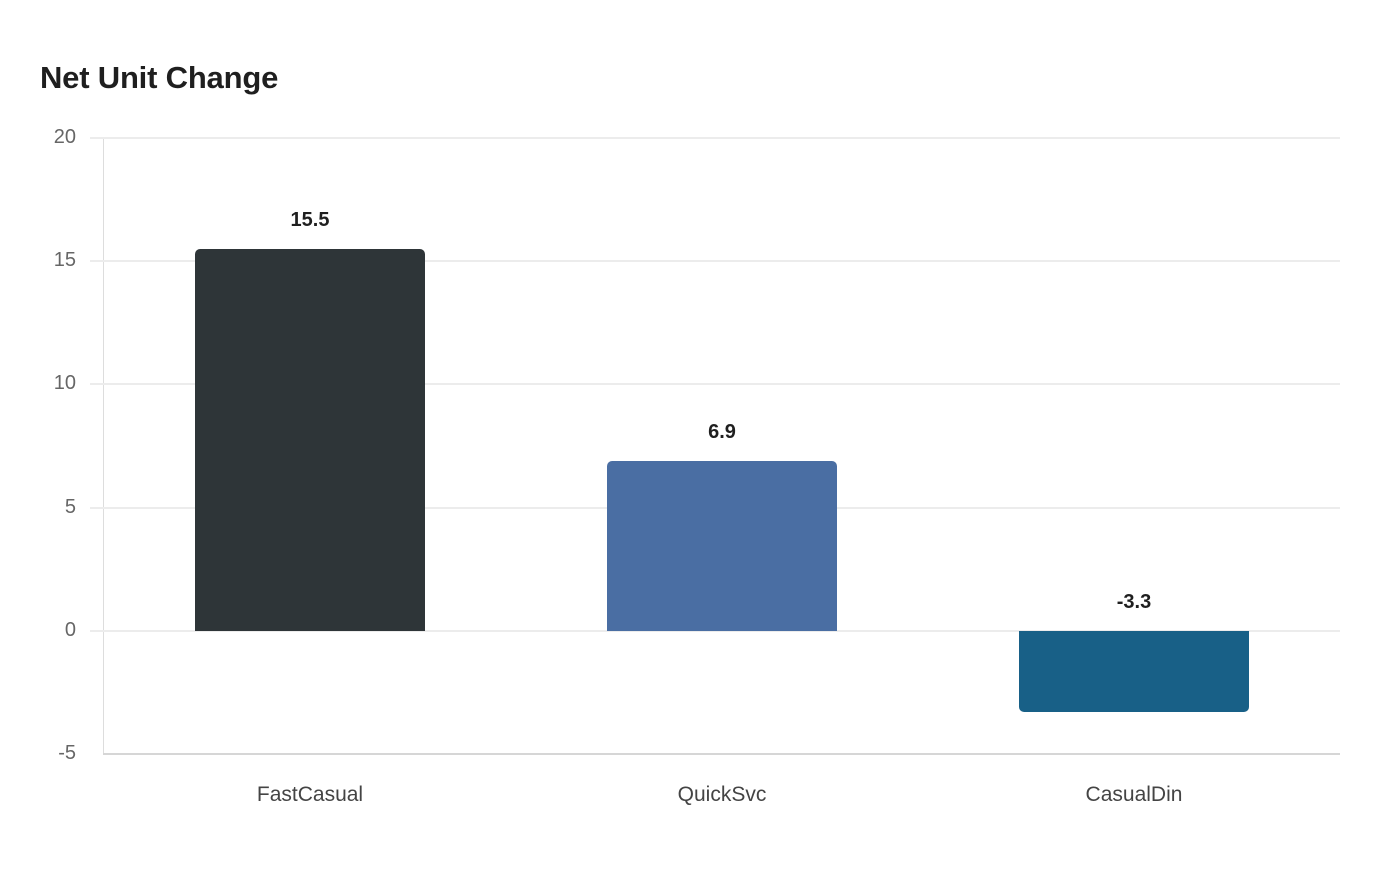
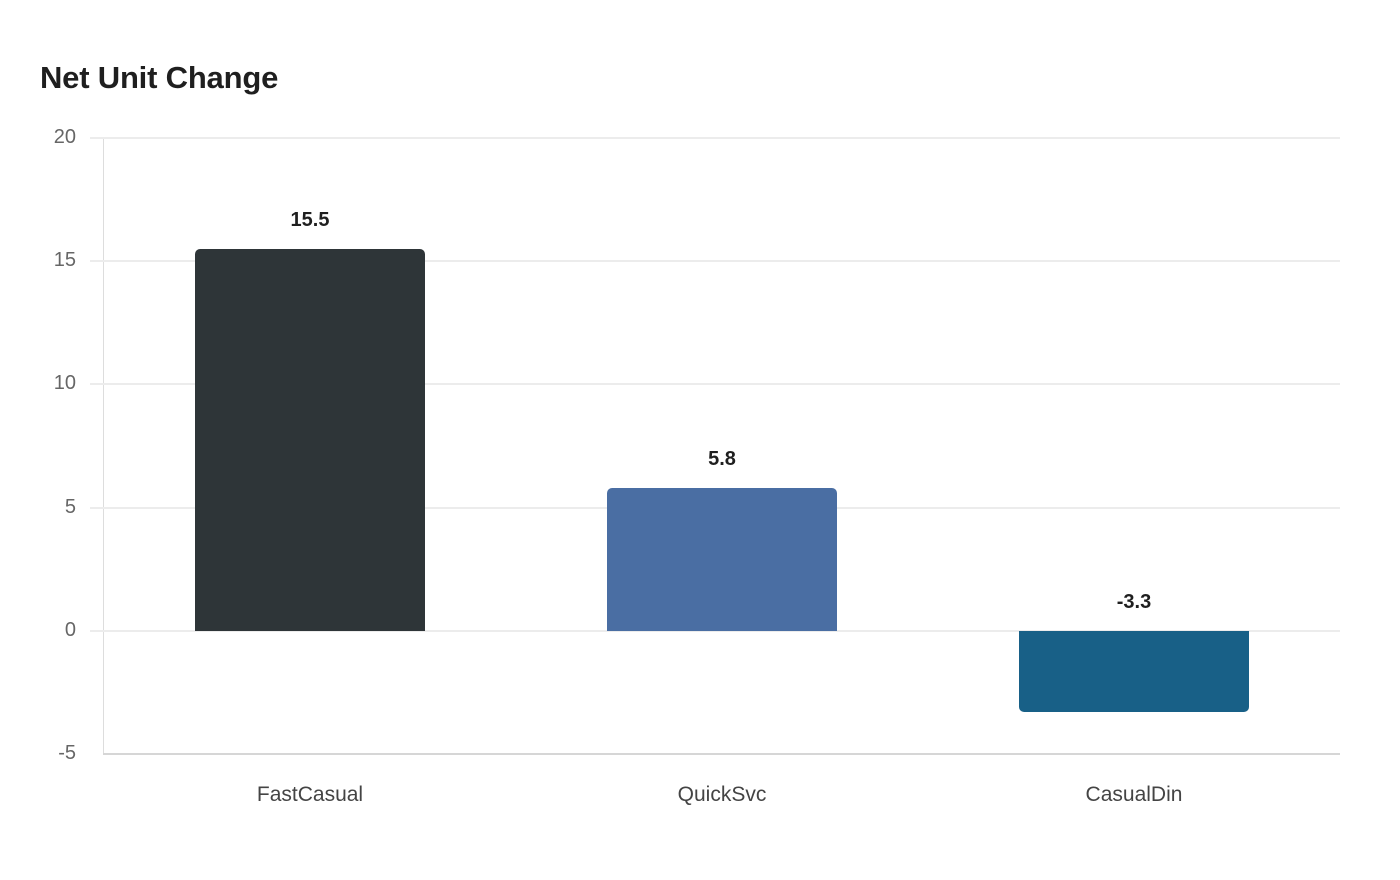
QuickSvc: 6.9 -> 5.8
